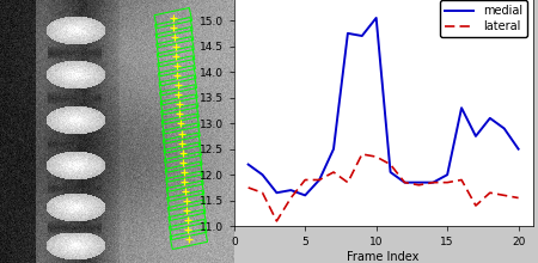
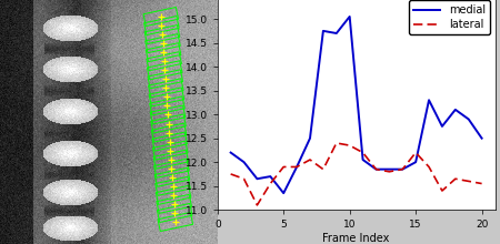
medial/5: 11.60 -> 11.35
lateral/15: 11.85 -> 12.20
